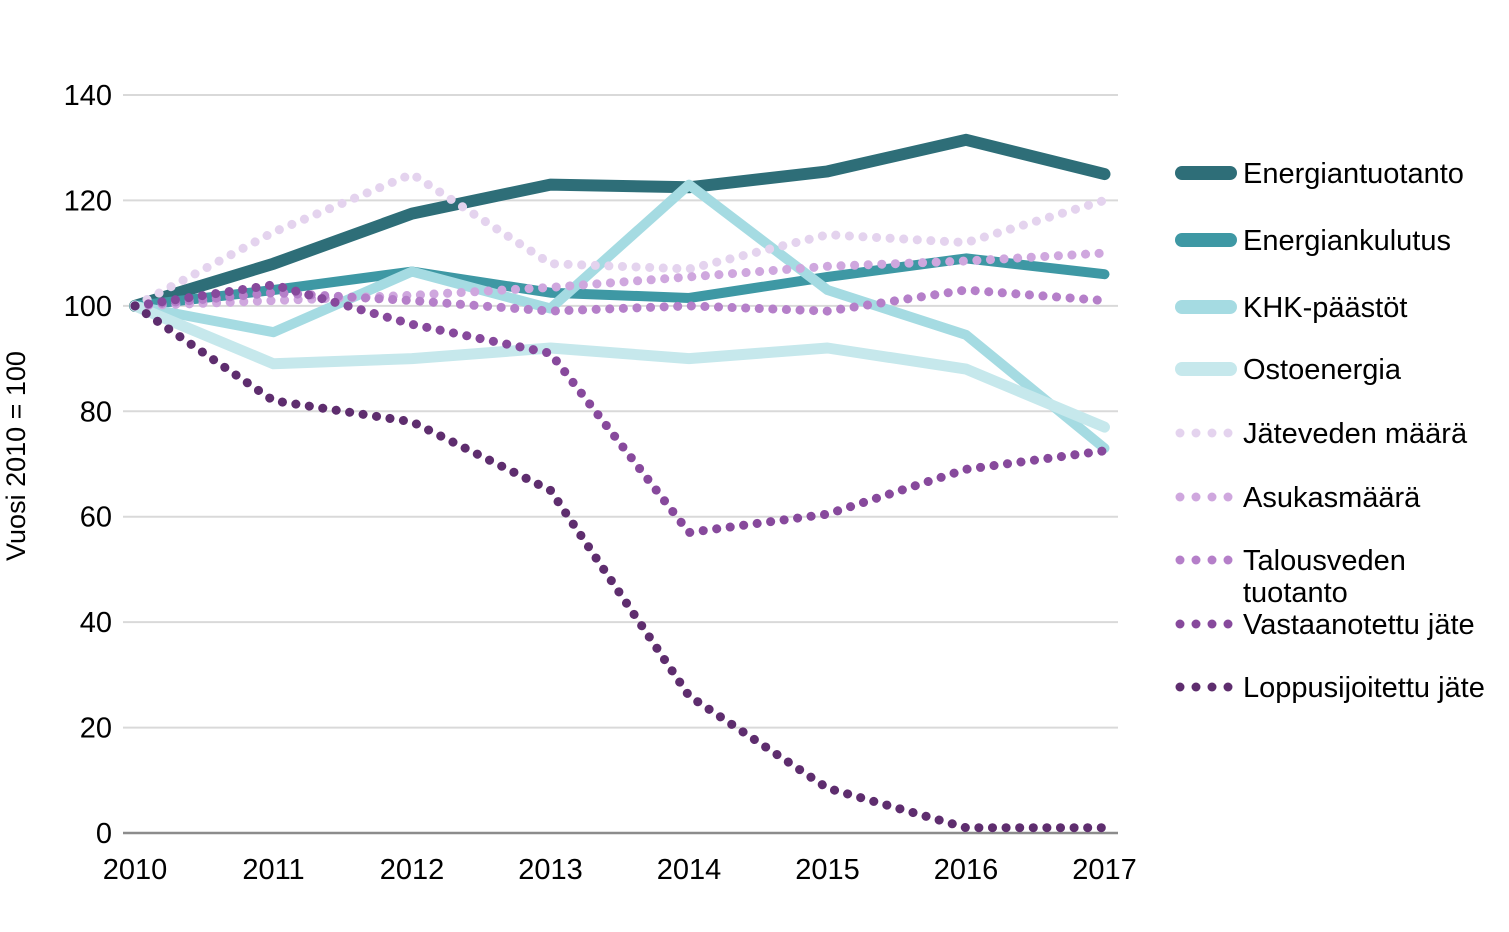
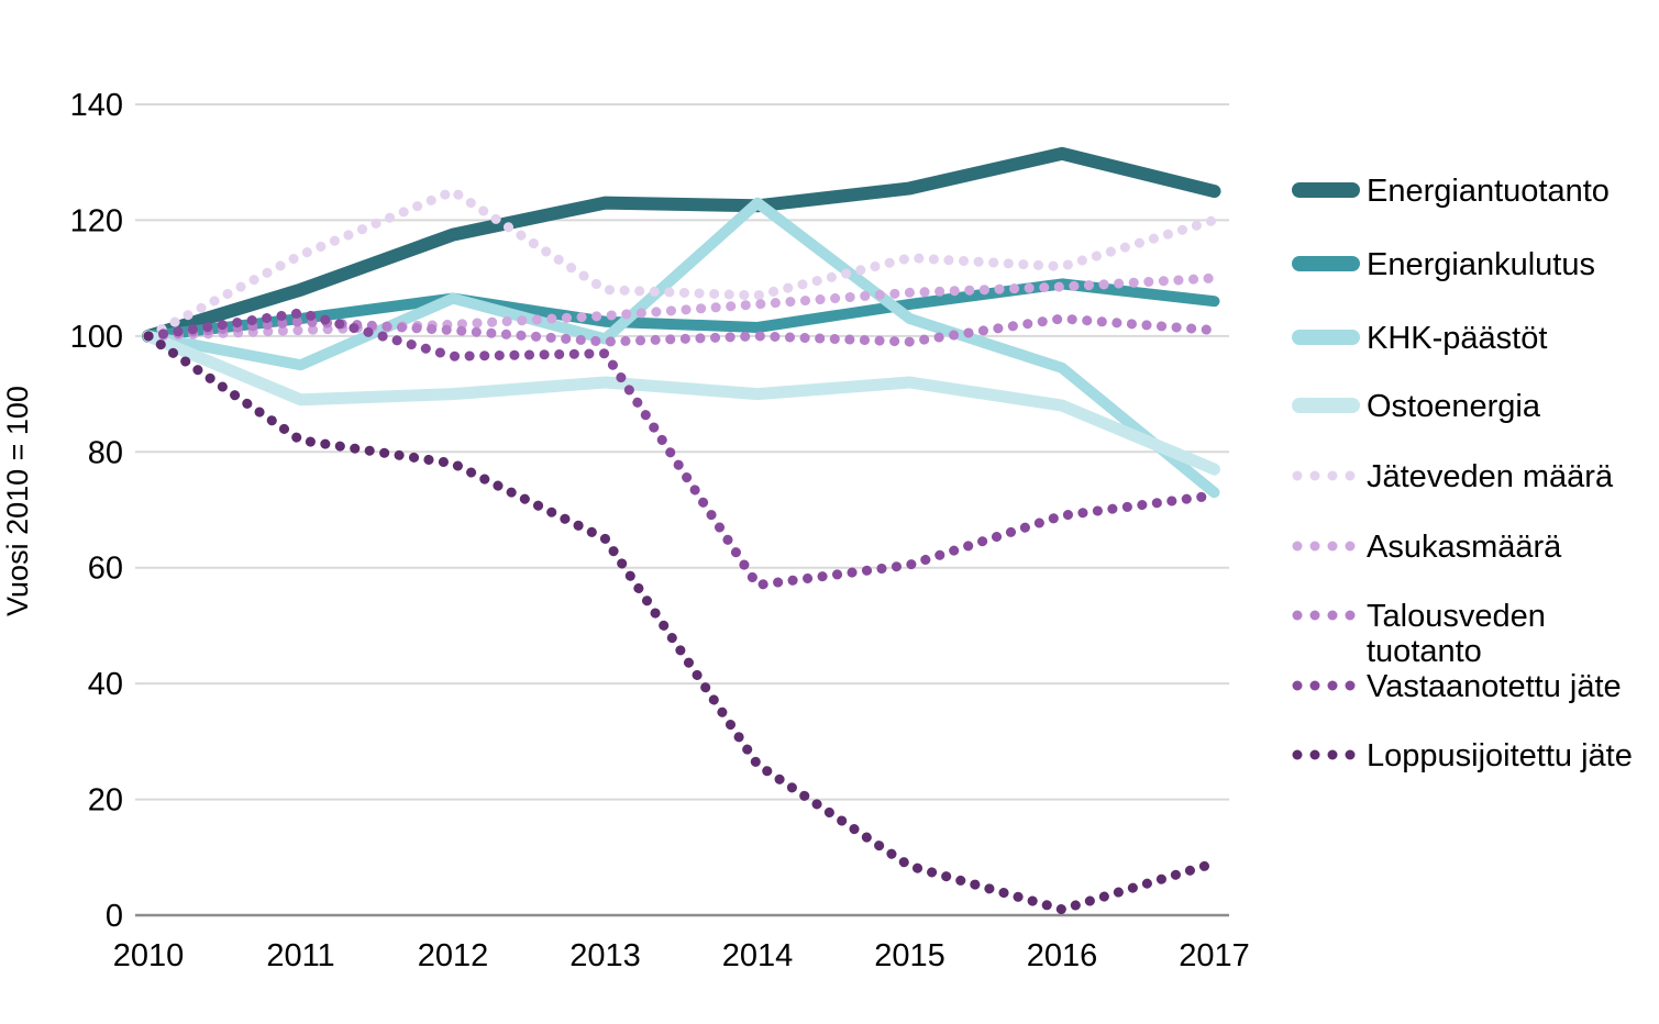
Vastaanotettu jäte/2013: 91 -> 97
Loppusijoitettu jäte/2017: 1 -> 9
